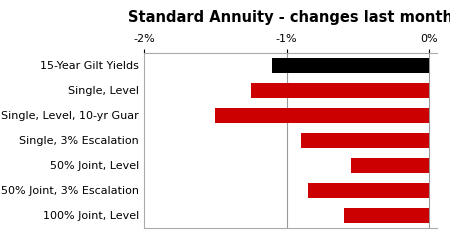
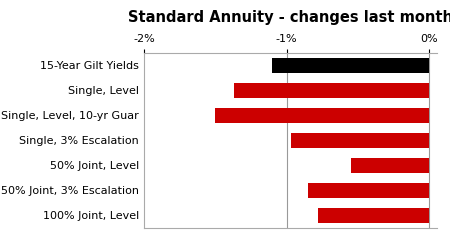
Single, Level: -1.25% -> -1.37%
Single, 3% Escalation: -0.90% -> -0.97%
100% Joint, Level: -0.60% -> -0.78%
